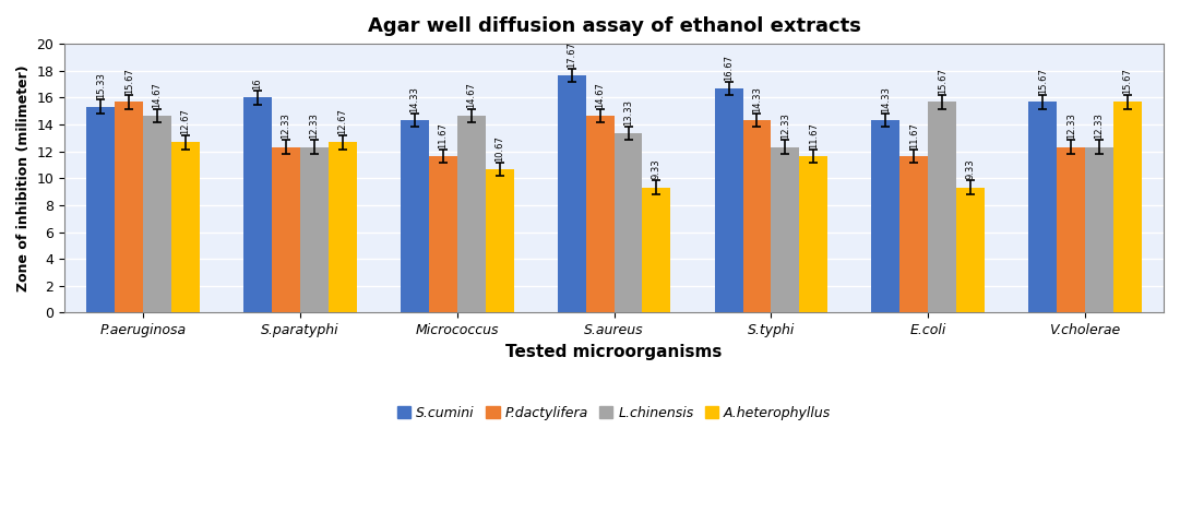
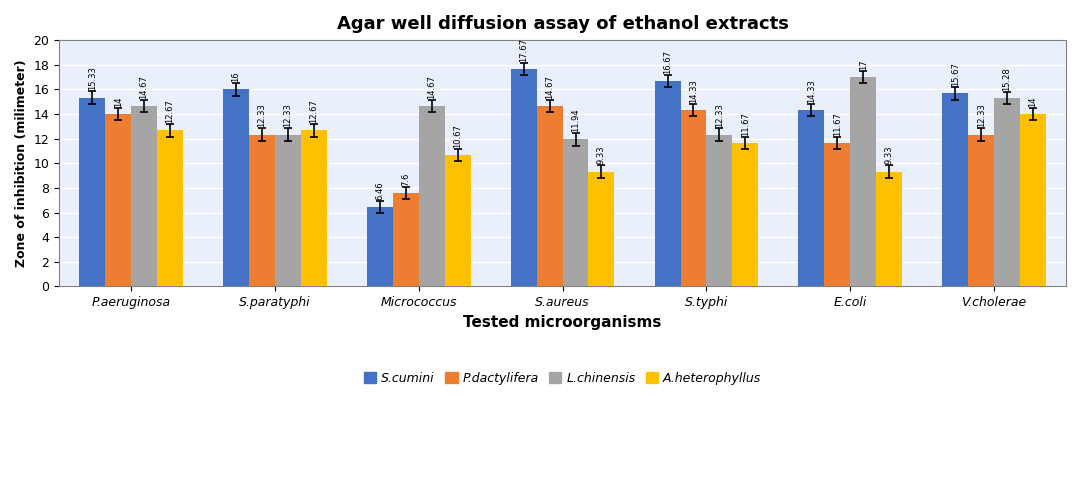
P.dactylifera/P.aeruginosa: 15.67 -> 14
S.cumini/Micrococcus: 14.33 -> 6.46
P.dactylifera/Micrococcus: 11.67 -> 7.6
L.chinensis/S.aureus: 13.33 -> 11.94
L.chinensis/E.coli: 15.67 -> 17
L.chinensis/V.cholerae: 12.33 -> 15.28
A.heterophyllus/V.cholerae: 15.67 -> 14
